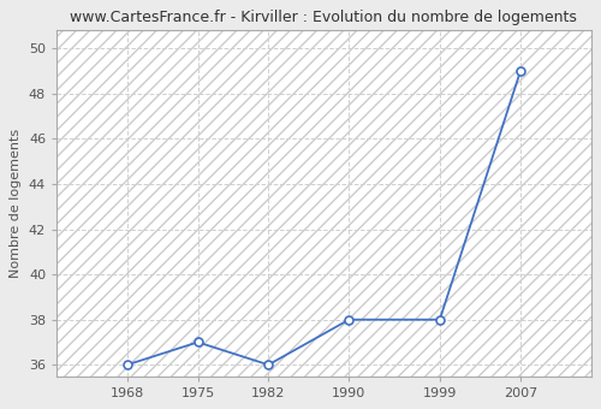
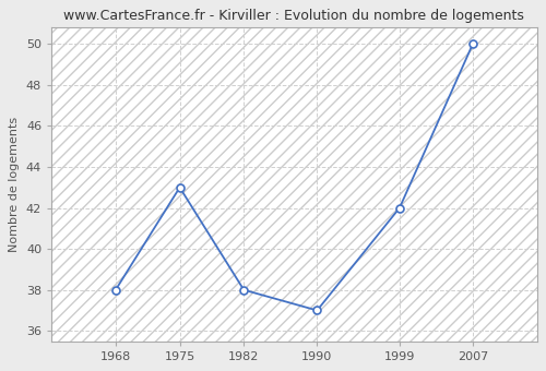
1968: 36 -> 38
1975: 37 -> 43
1982: 36 -> 38
1990: 38 -> 37
1999: 38 -> 42
2007: 49 -> 50
